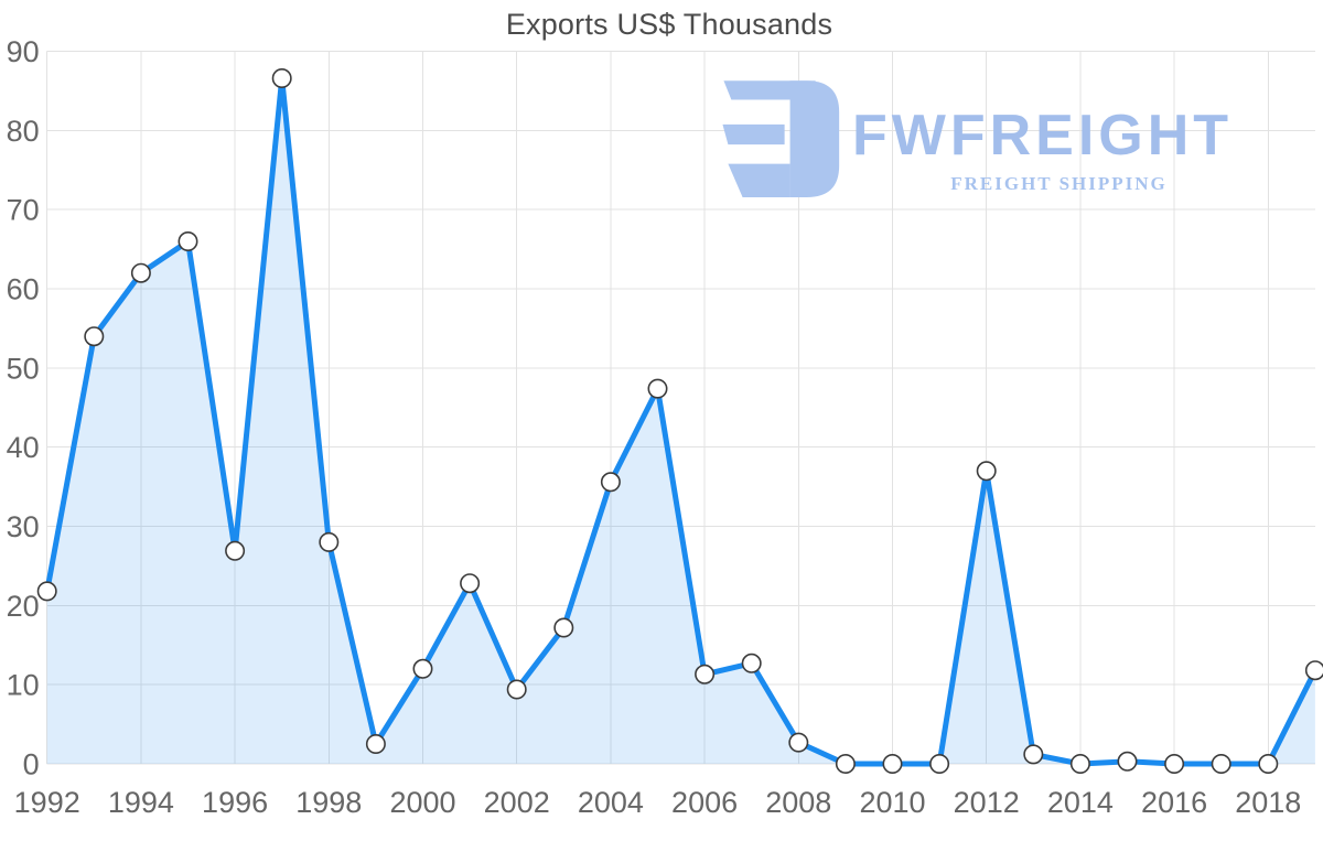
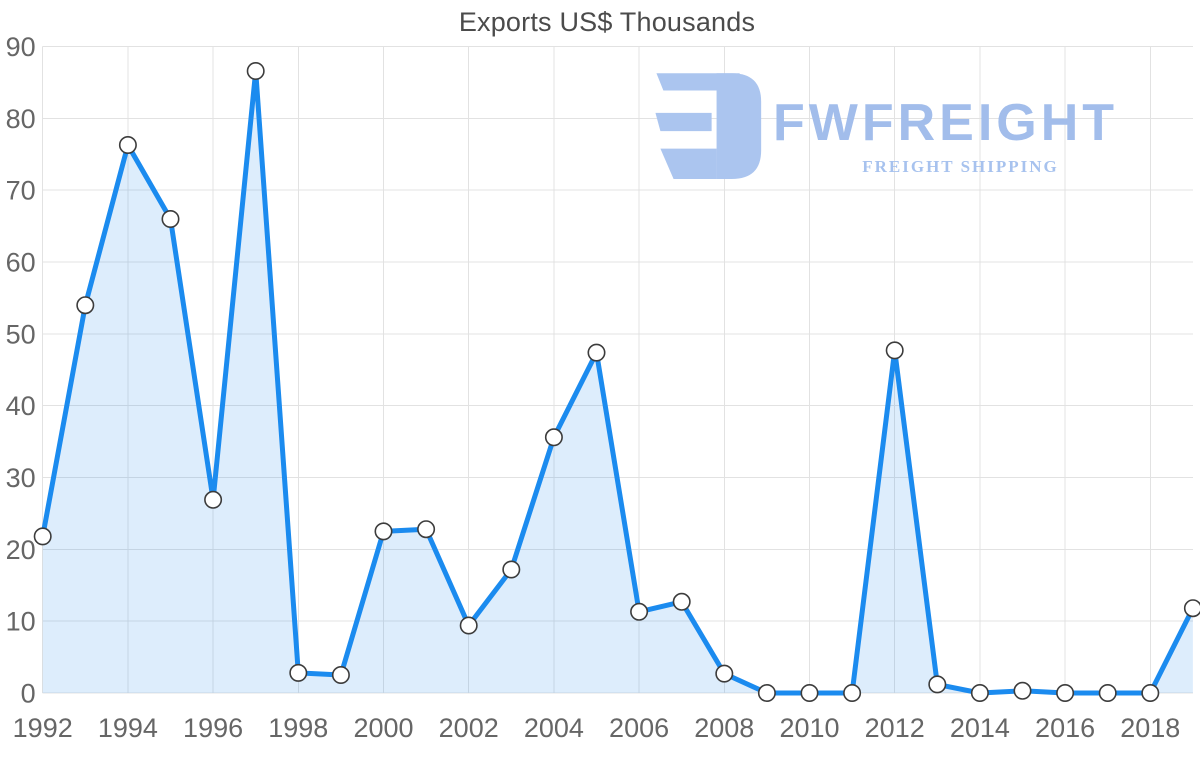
1994: 62 -> 76
1998: 28 -> 3
2000: 12 -> 22
2012: 37 -> 48
